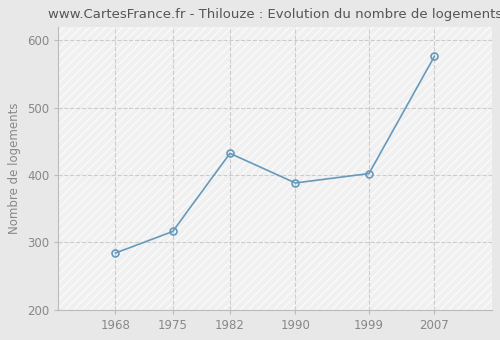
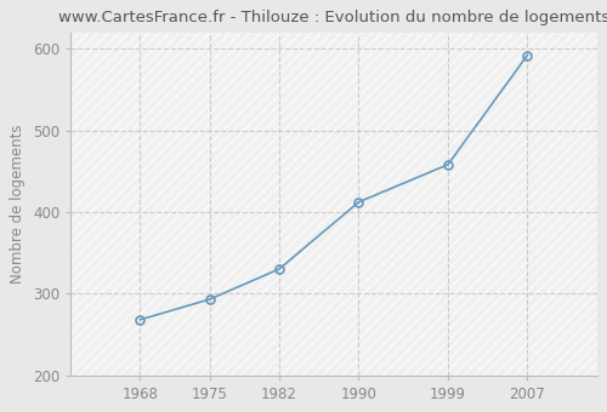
1968: 284 -> 268
1975: 316 -> 293
1982: 432 -> 330
1990: 388 -> 412
1999: 402 -> 458
2007: 576 -> 592
